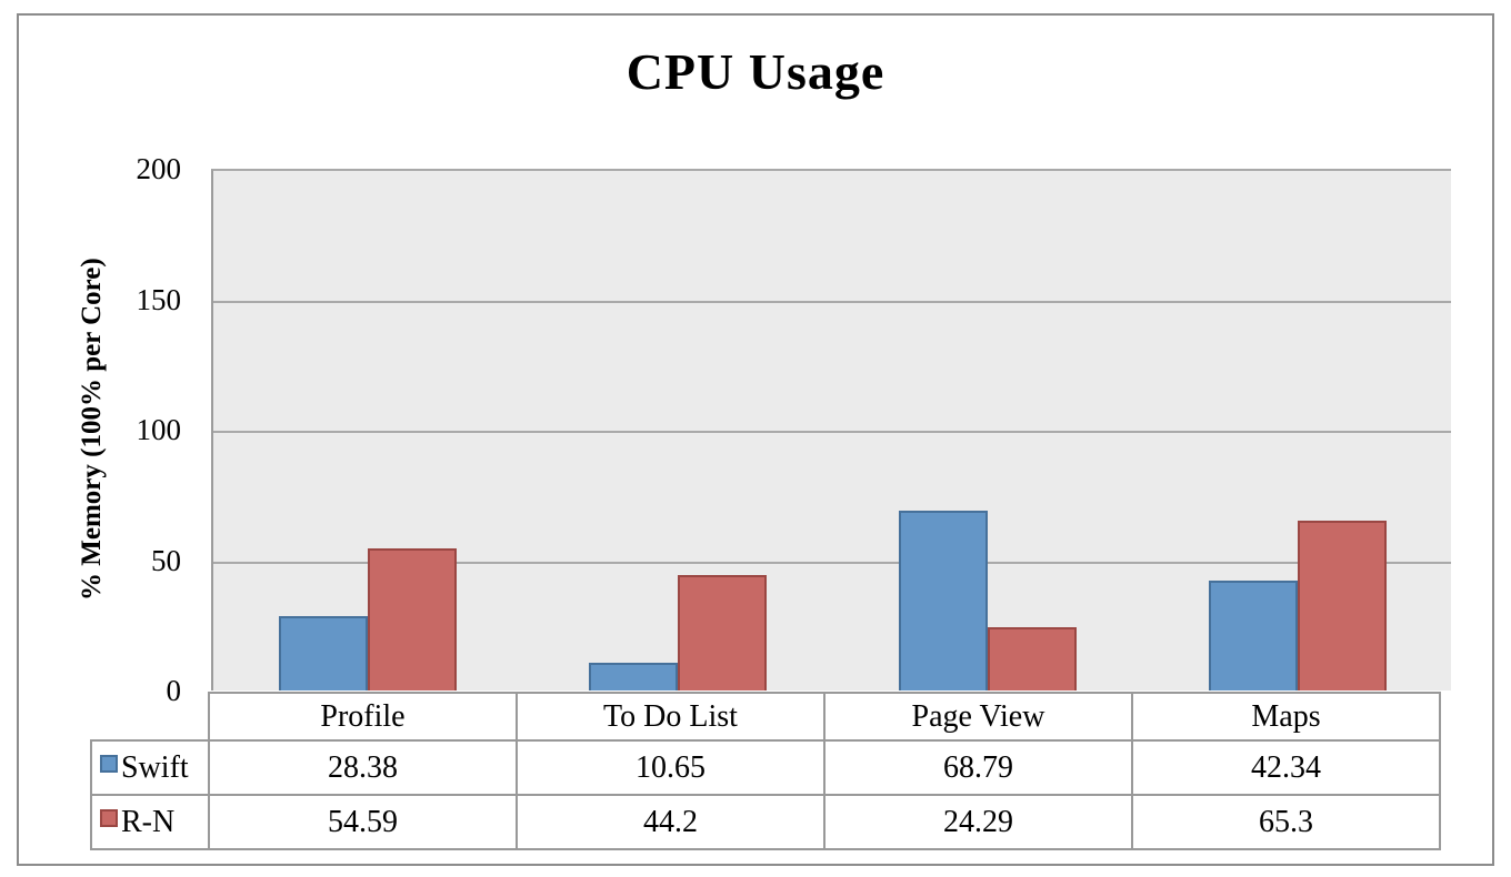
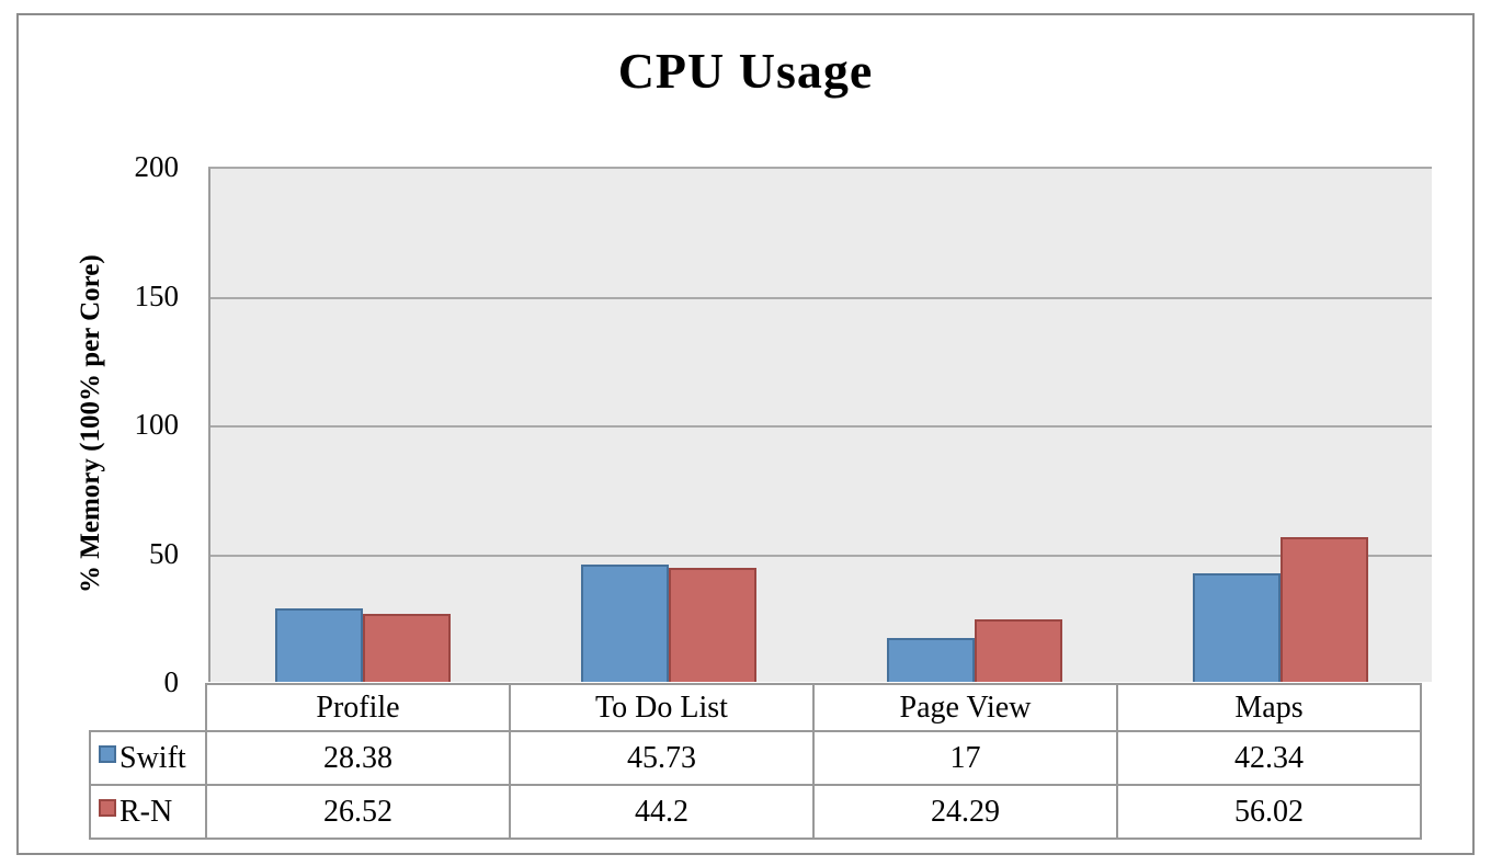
R-N/Profile: 54.59 -> 26.52
Swift/To Do List: 10.65 -> 45.73
Swift/Page View: 68.79 -> 17
R-N/Maps: 65.3 -> 56.02
